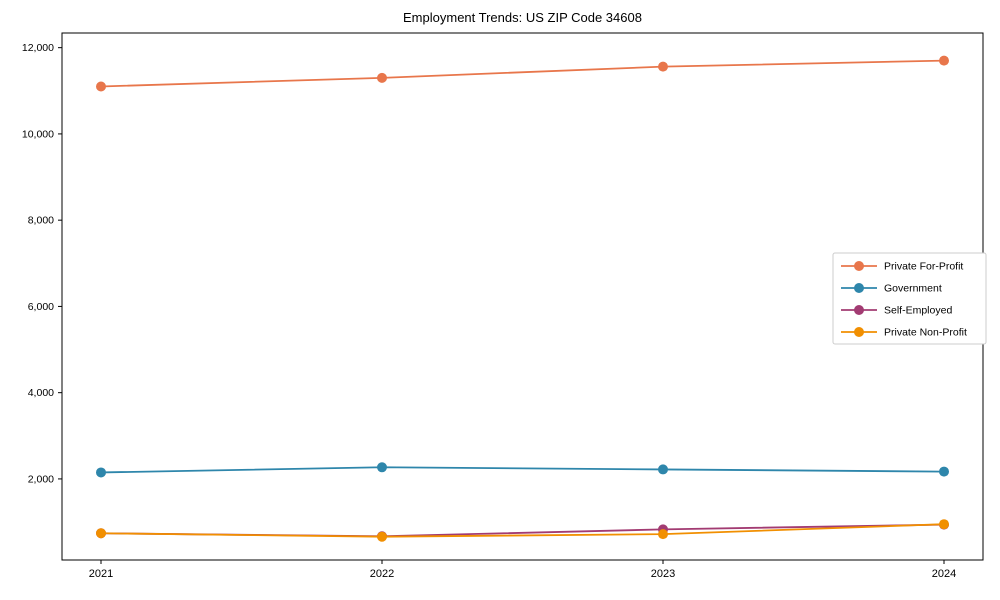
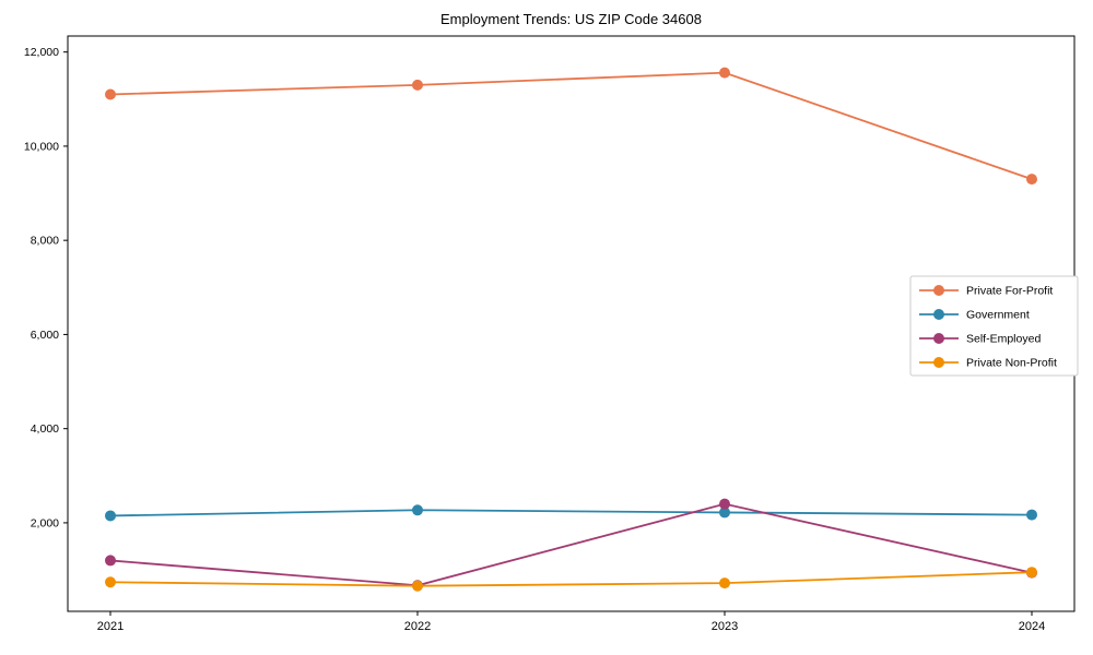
Self-Employed/2021: 700 -> 1200
Self-Employed/2023: 800 -> 2400
Private For-Profit/2024: 11700 -> 9300
